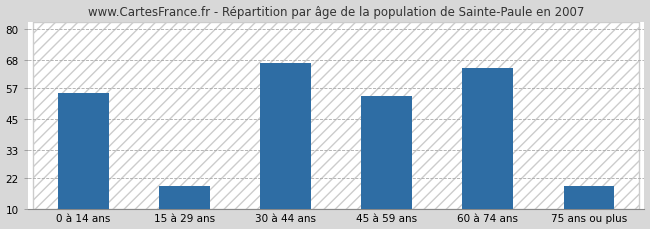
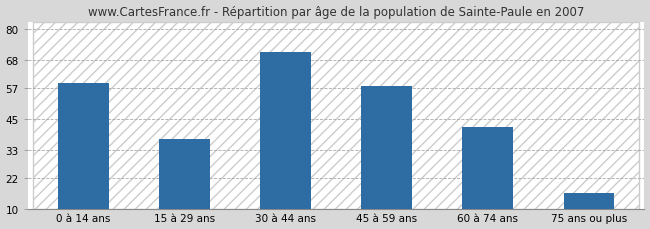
0 à 14 ans: 55 -> 59
15 à 29 ans: 19 -> 37
30 à 44 ans: 67 -> 71
45 à 59 ans: 54 -> 58
60 à 74 ans: 65 -> 42
75 ans ou plus: 19 -> 16
